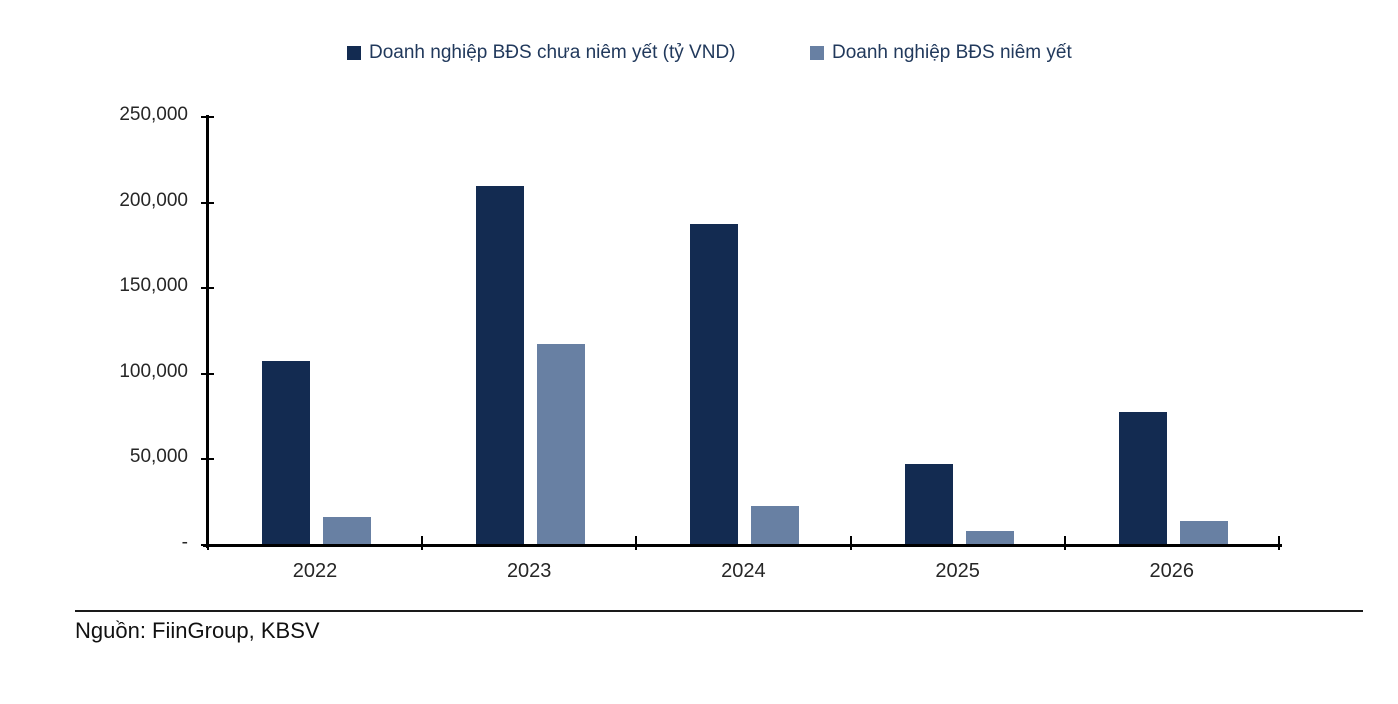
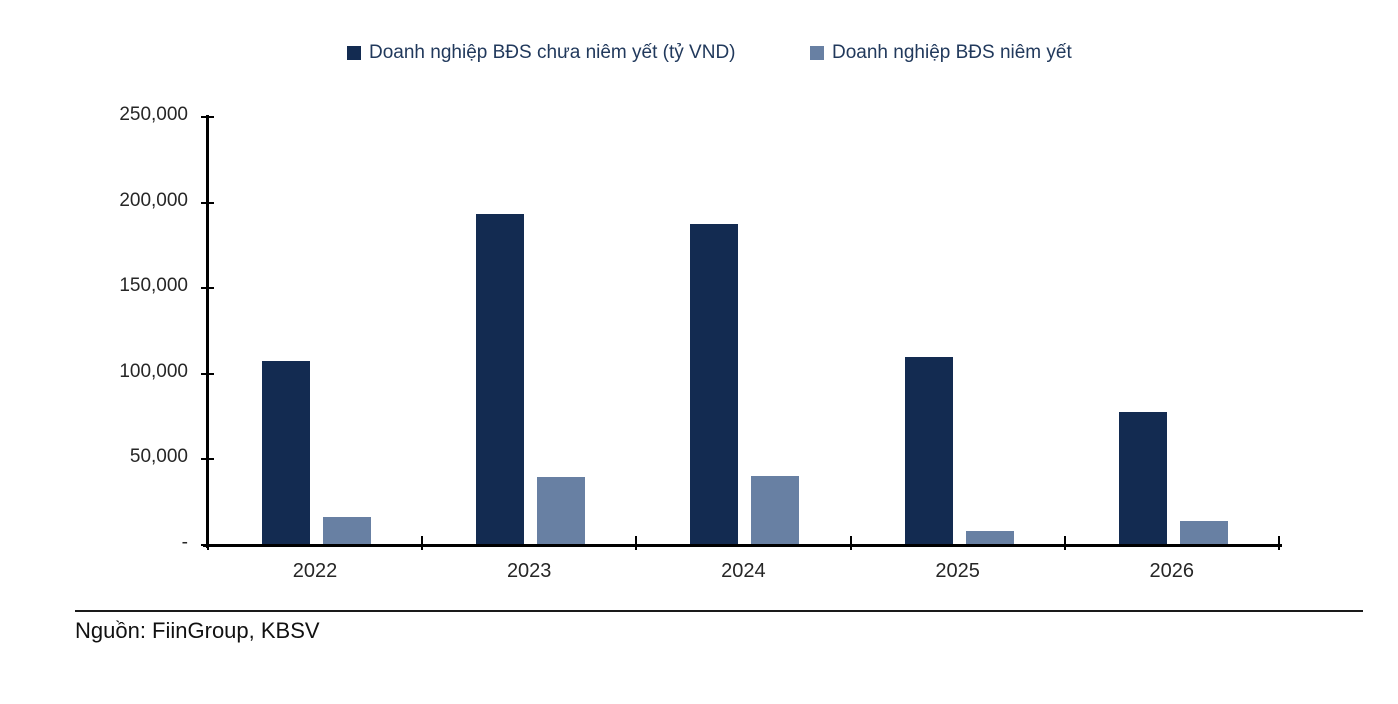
Doanh nghiệp BĐS chưa niêm yết (tỷ VND)/2023: 209000 -> 193000
Doanh nghiệp BĐS niêm yết/2023: 117000 -> 39000
Doanh nghiệp BĐS niêm yết/2024: 22000 -> 40000
Doanh nghiệp BĐS chưa niêm yết (tỷ VND)/2025: 47000 -> 109000
